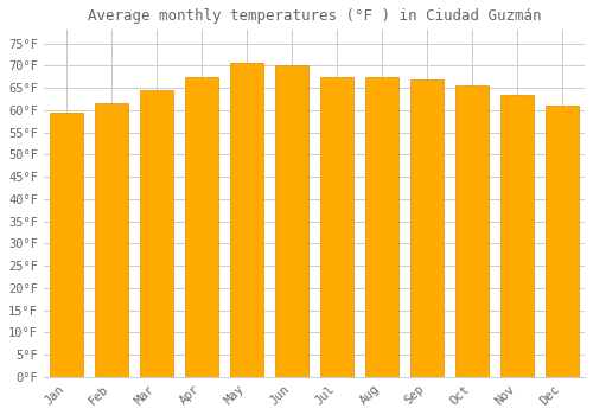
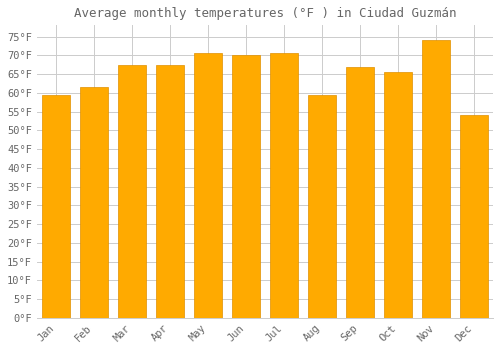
Mar: 64.5°F -> 67.5°F
Jul: 67.5°F -> 70.5°F
Aug: 67.5°F -> 59.5°F
Nov: 63.5°F -> 74.0°F
Dec: 61.0°F -> 54.0°F
